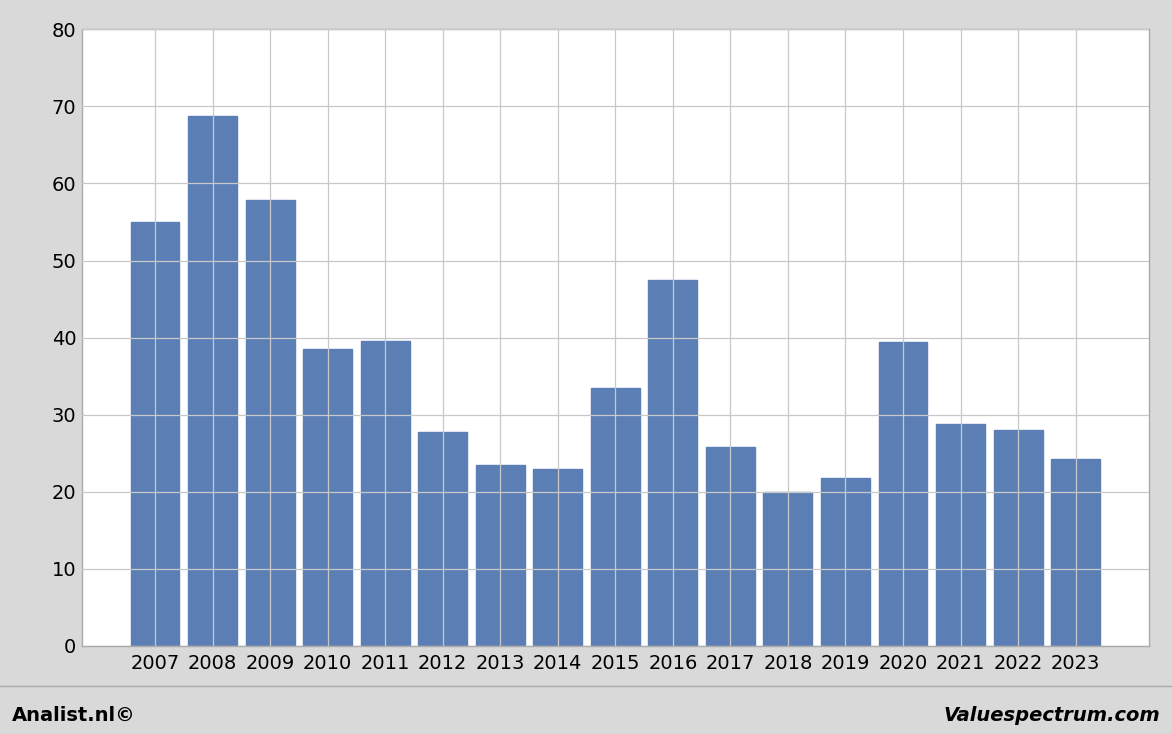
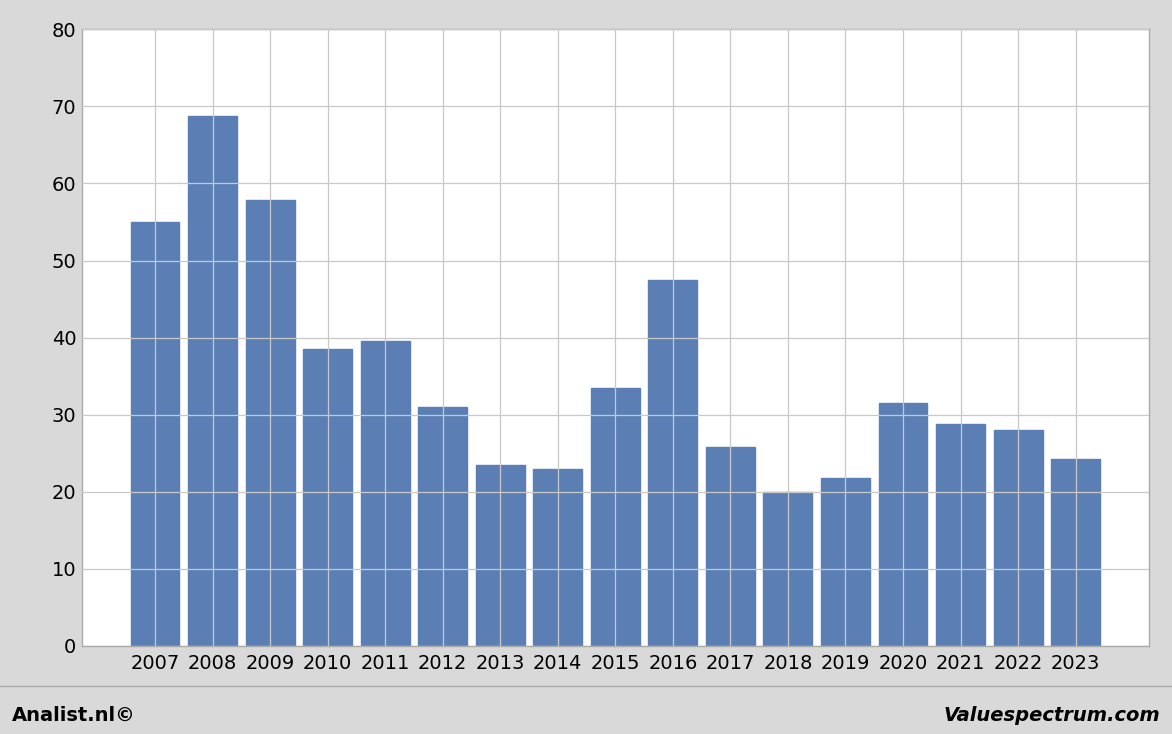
2012: 27.8 -> 31.0
2020: 39.4 -> 31.5
